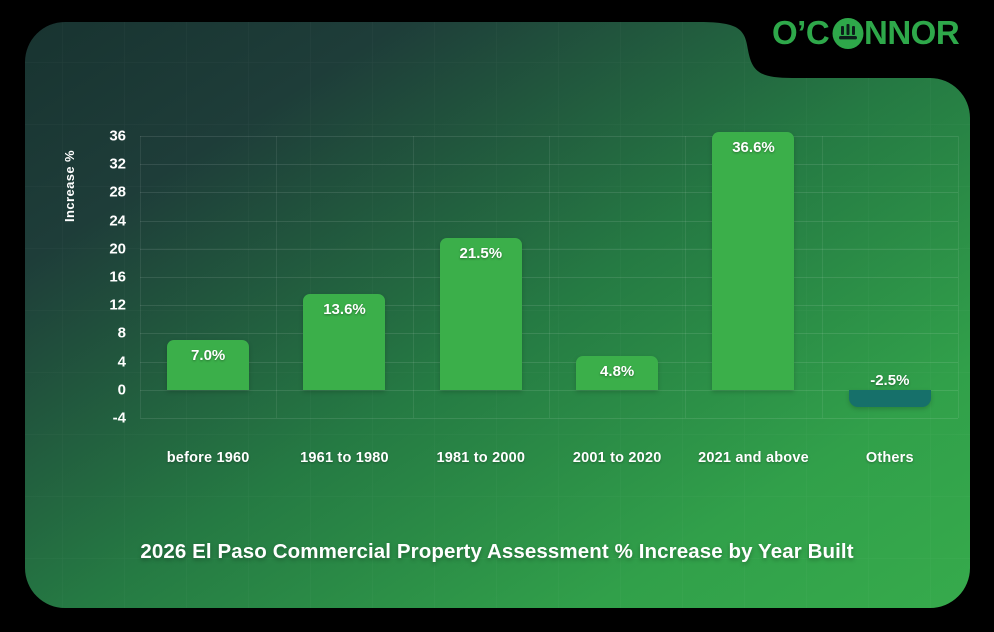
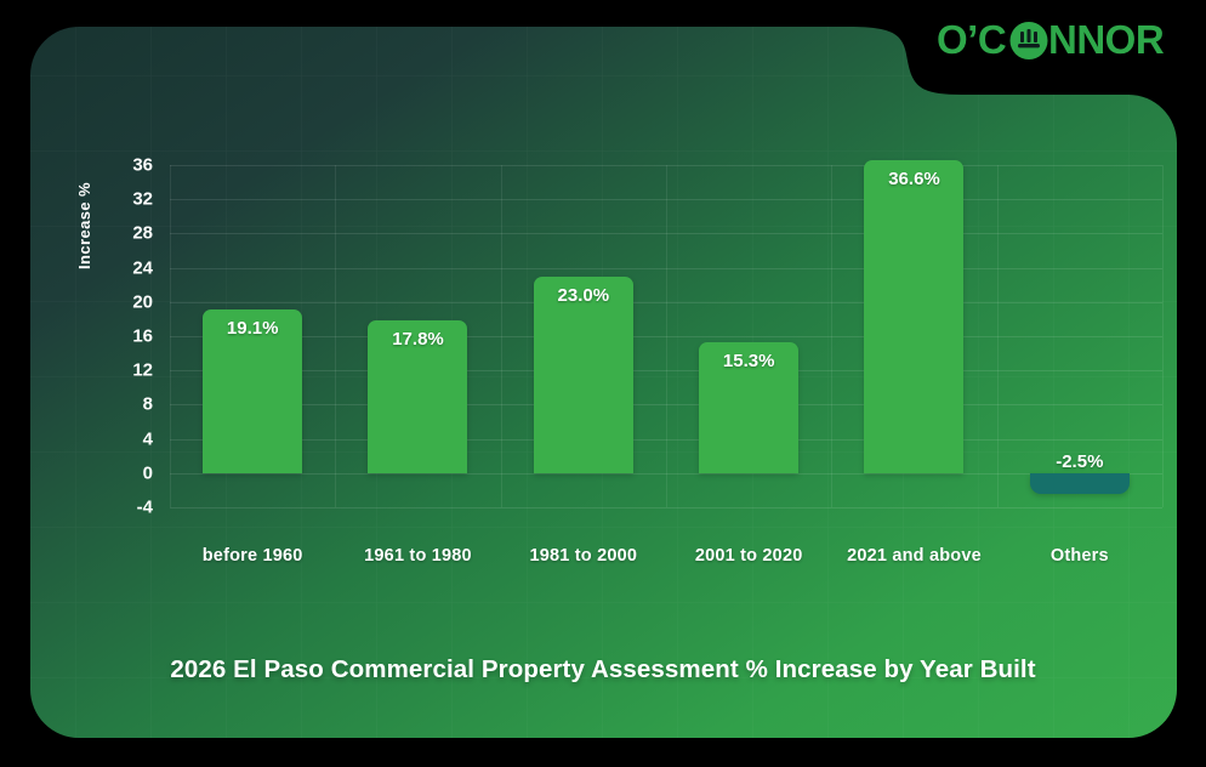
before 1960: 7.0% -> 19.1%
1961 to 1980: 13.6% -> 17.8%
1981 to 2000: 21.5% -> 23.0%
2001 to 2020: 4.8% -> 15.3%
